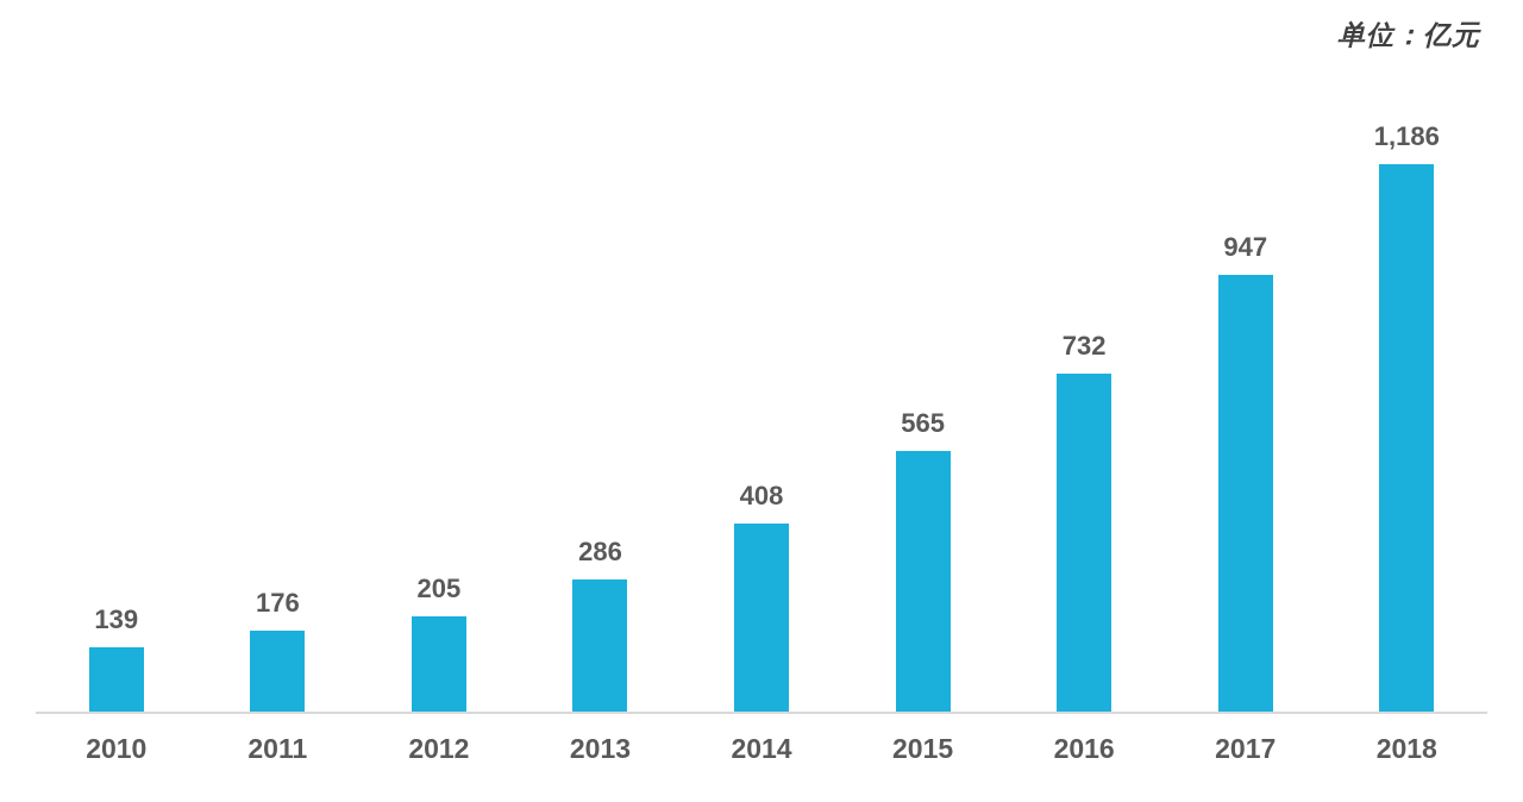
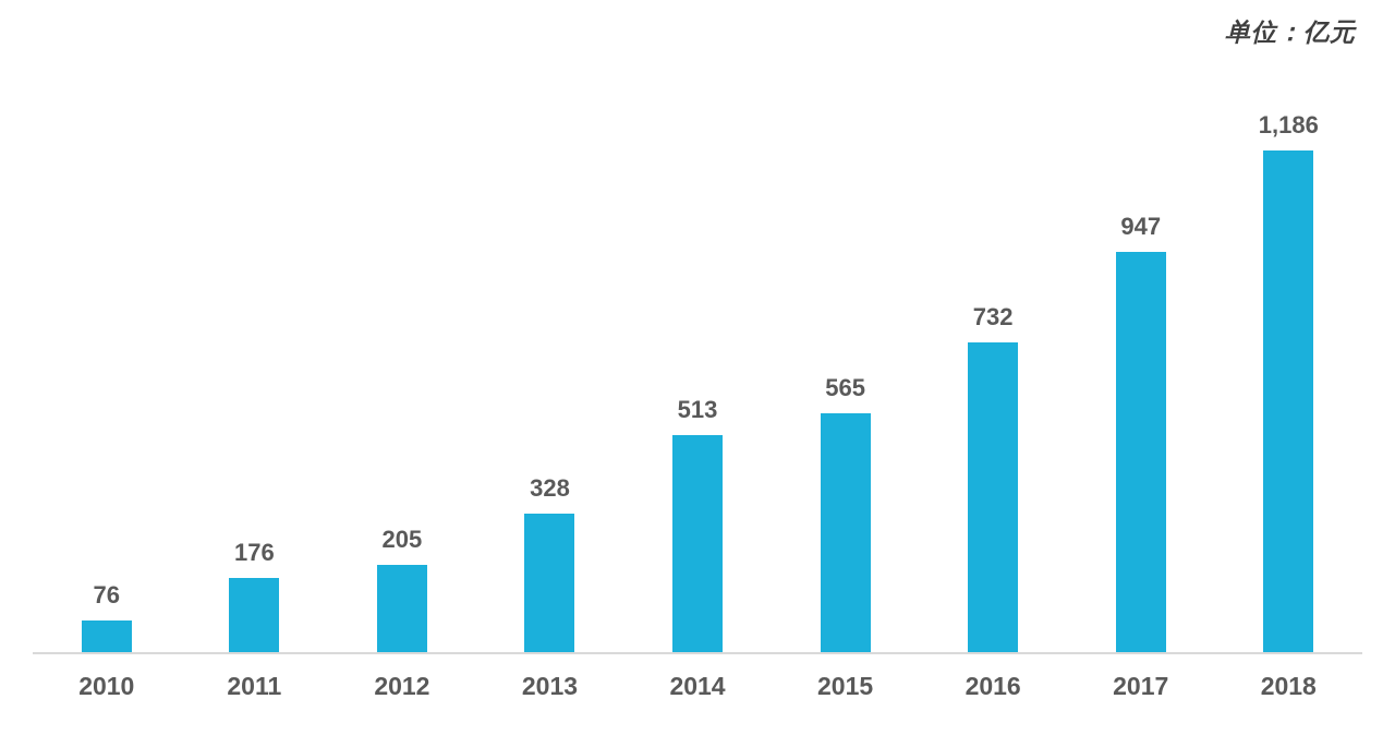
2010: 139 -> 76
2013: 286 -> 328
2014: 408 -> 513
